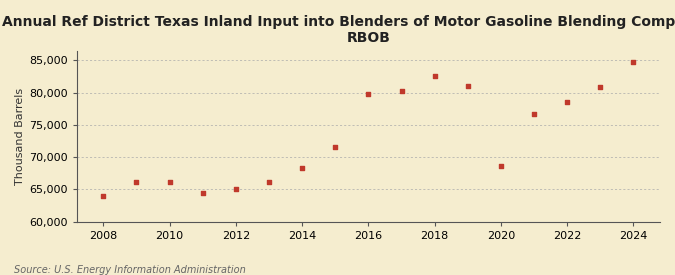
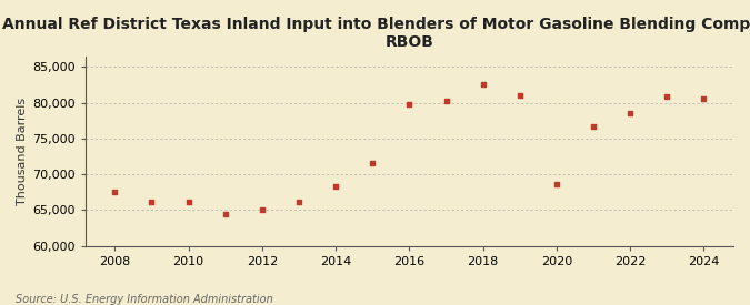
2008: 64,000 -> 67,600
2024: 84,800 -> 80,600
